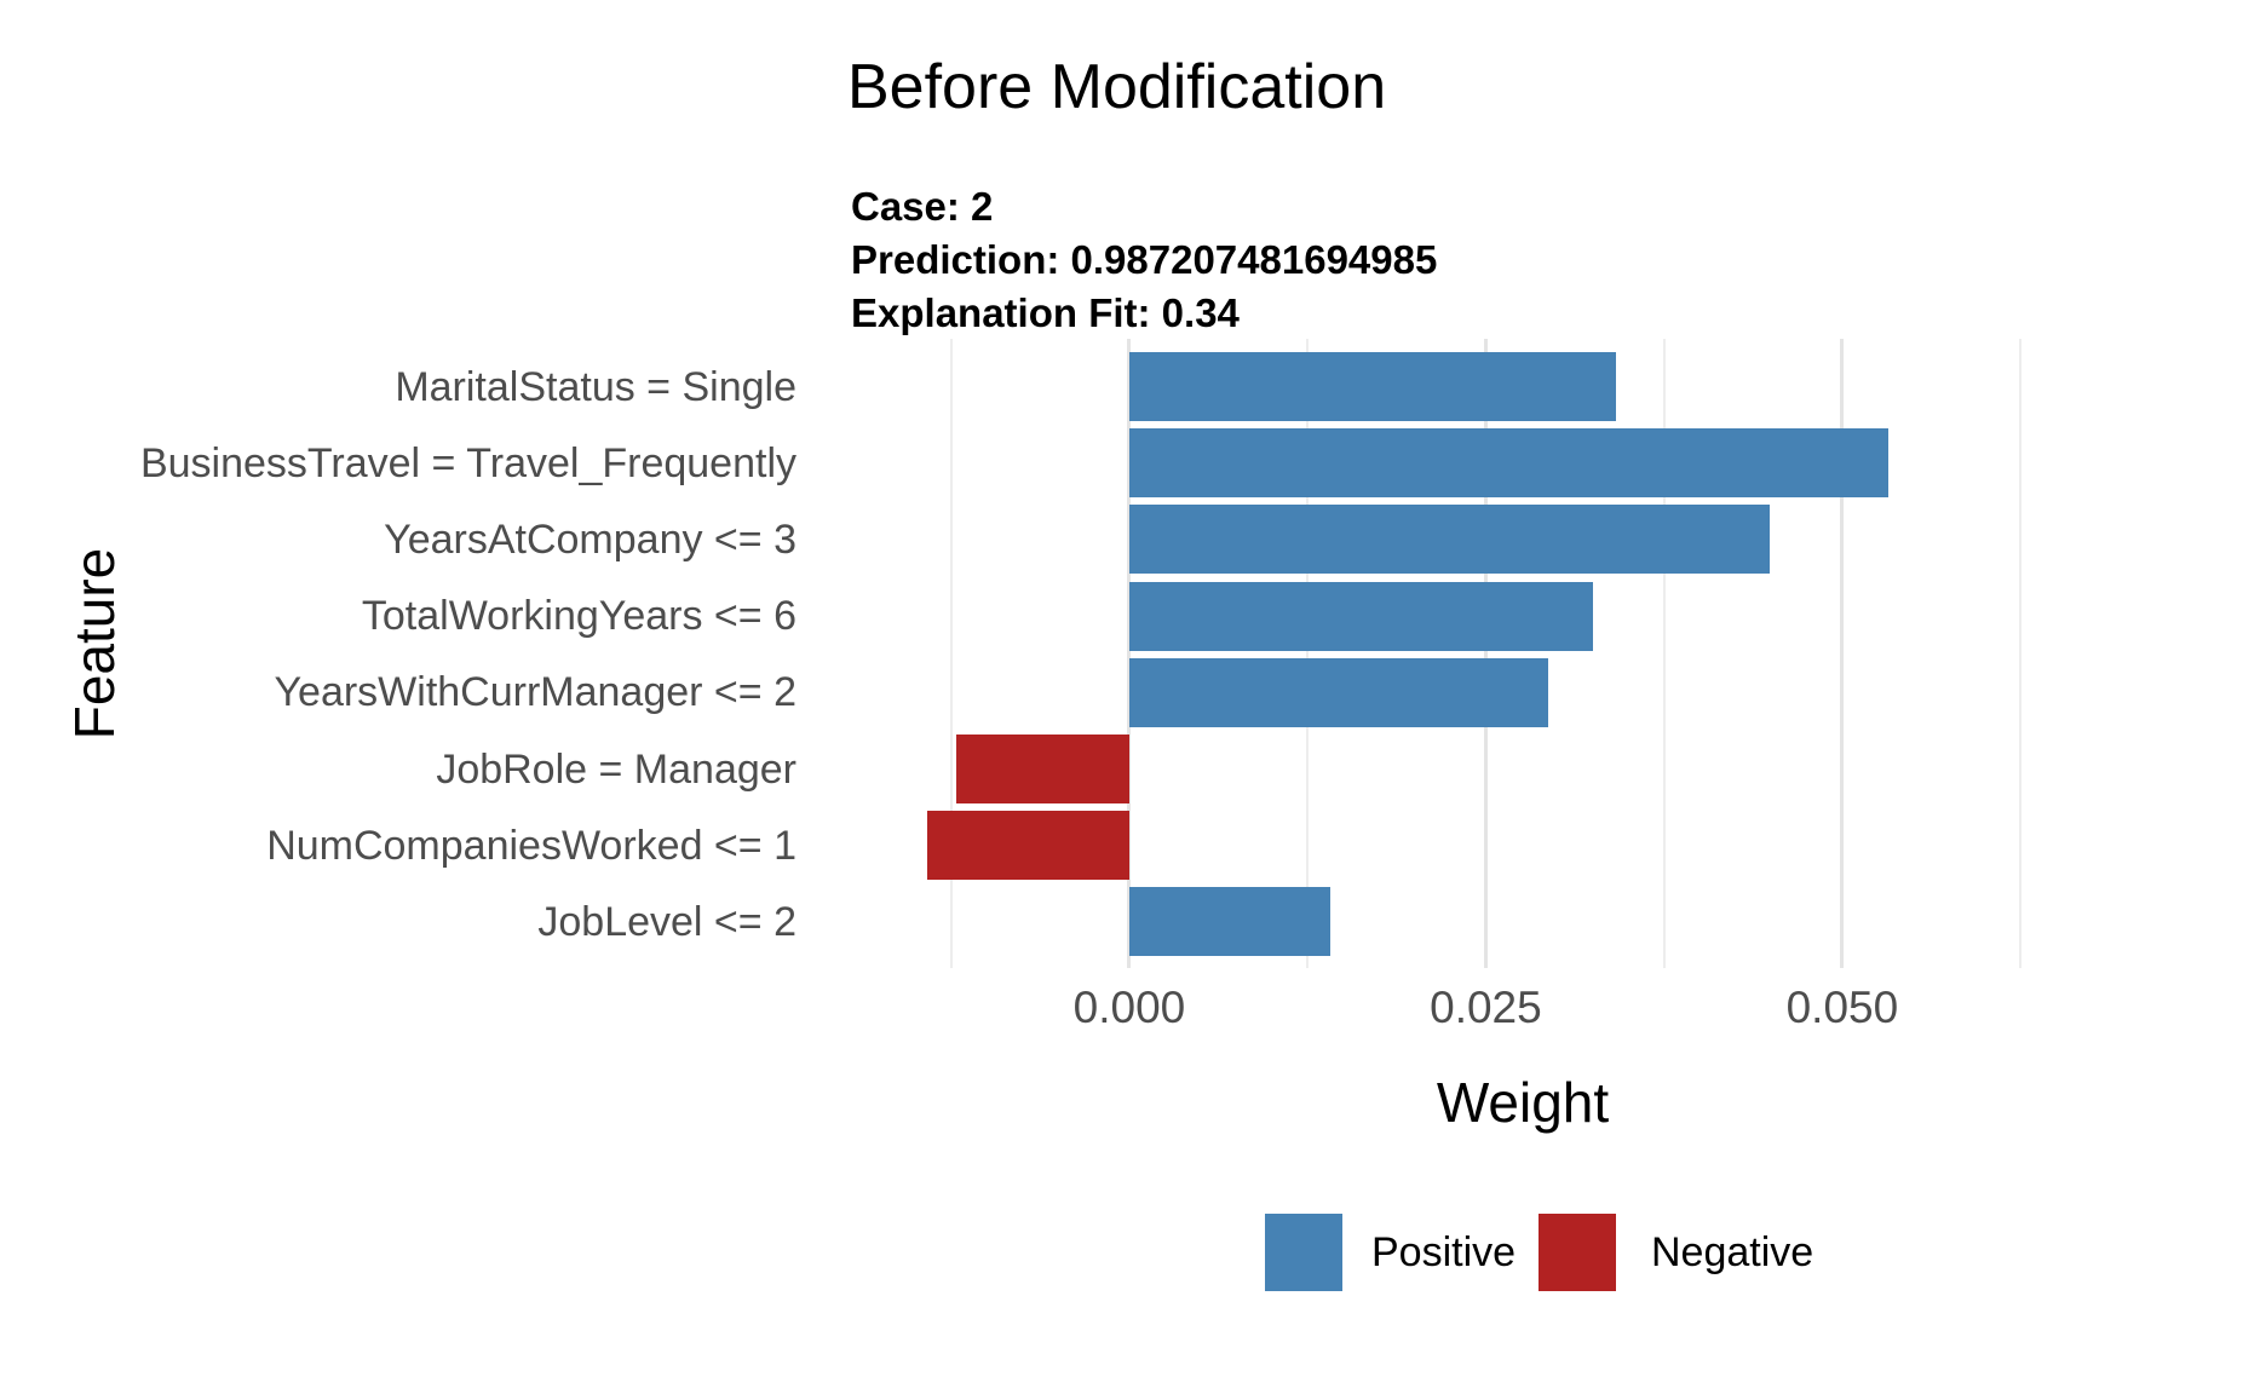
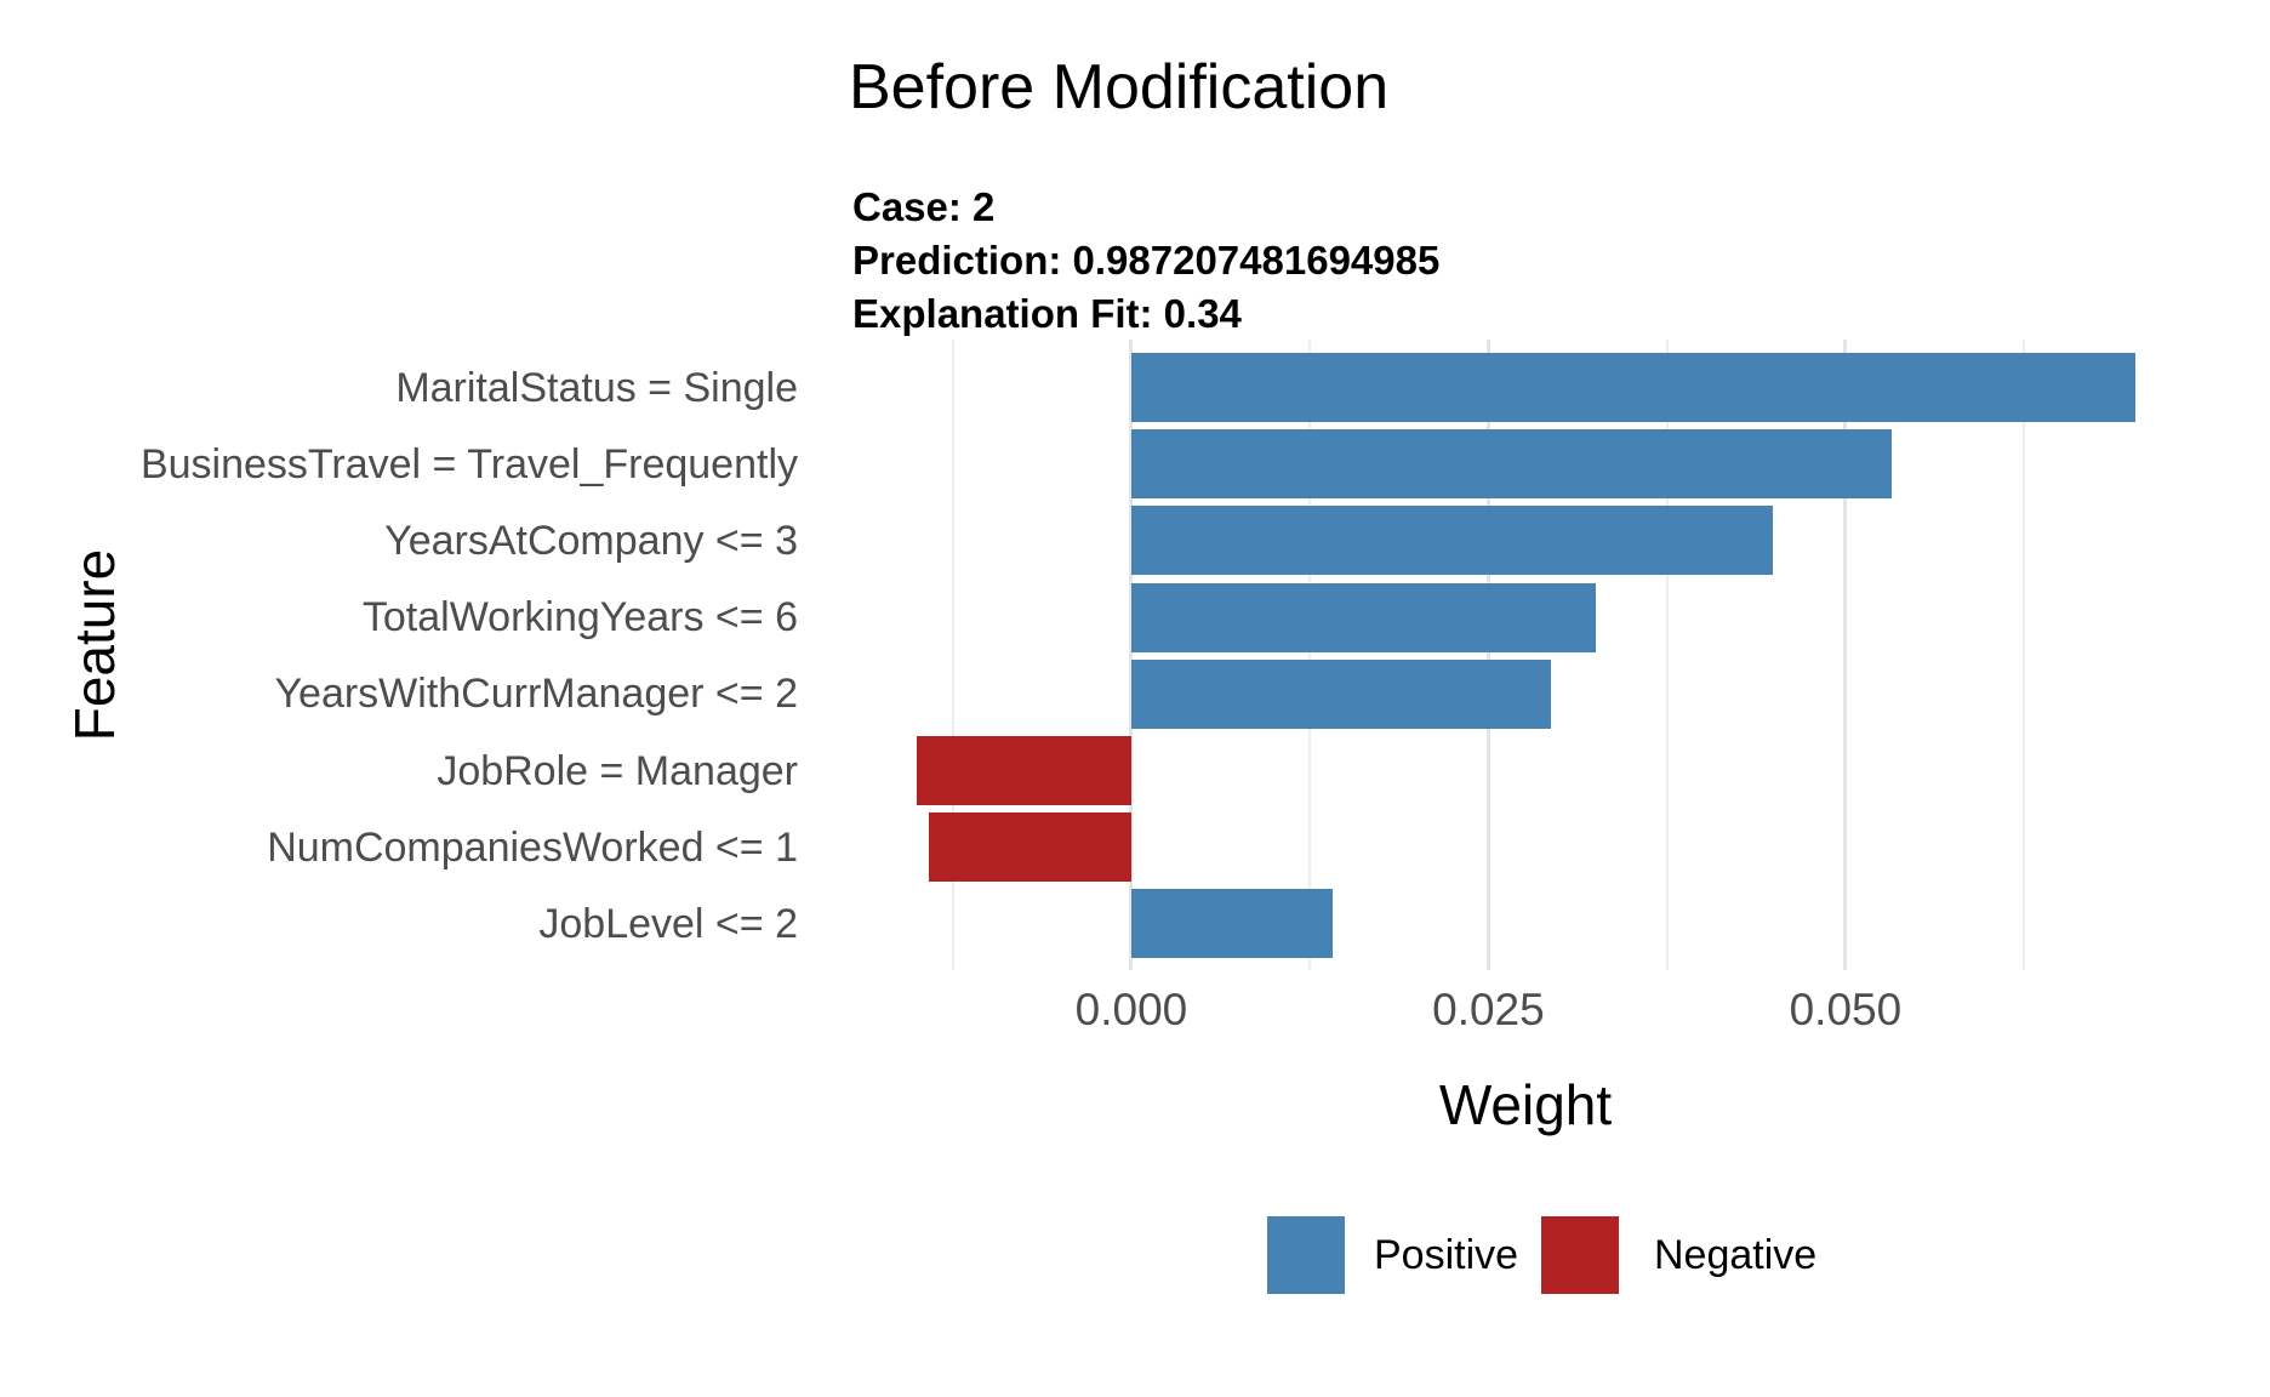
MaritalStatus = Single: 0.0341 -> 0.0703
JobRole = Manager: -0.0121 -> -0.0150
